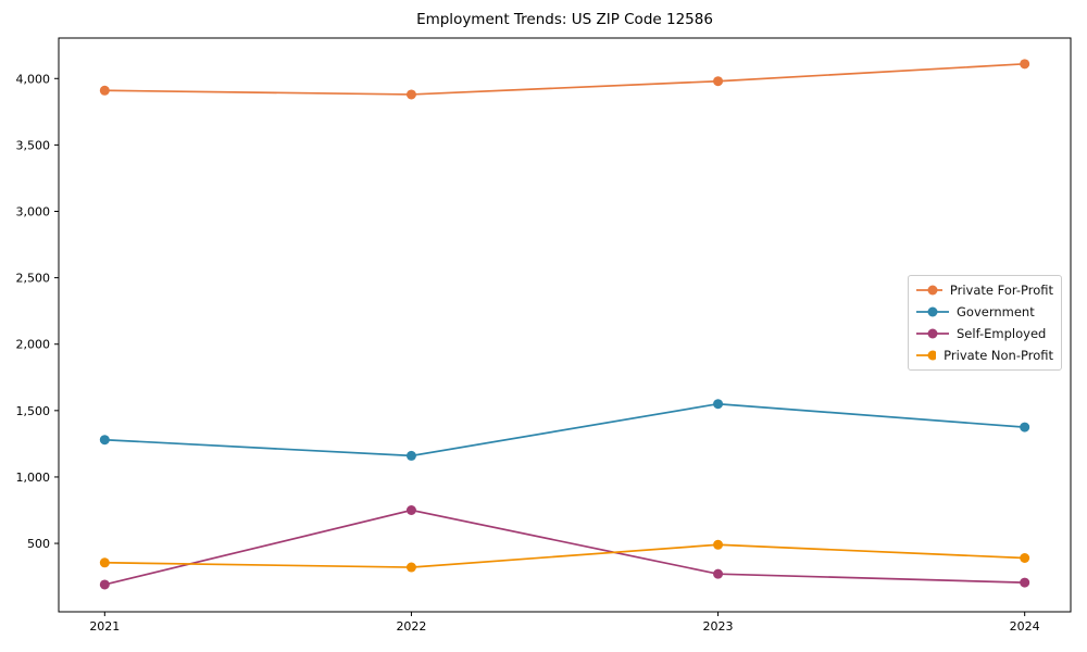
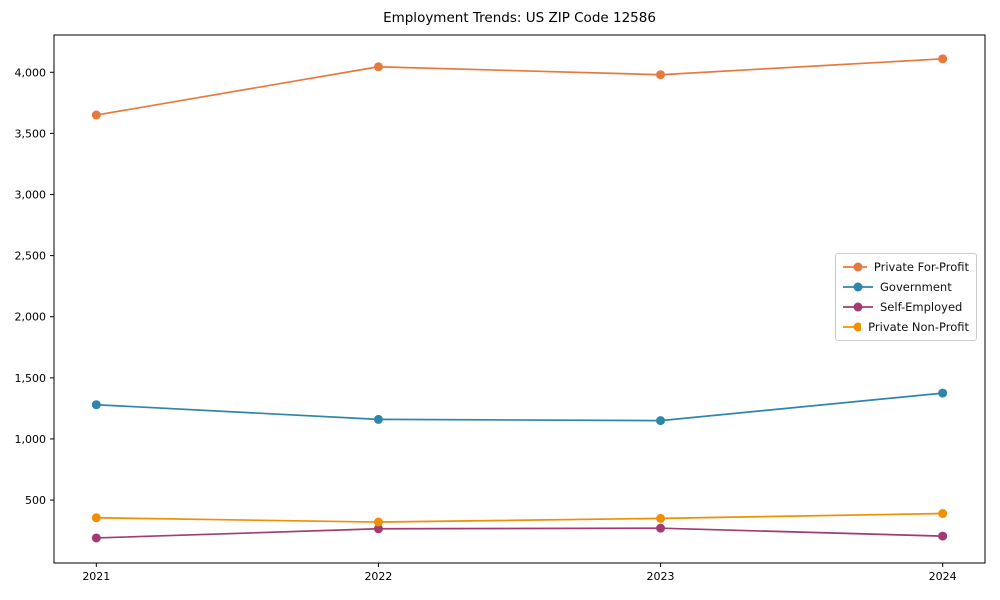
Private For-Profit/2021: 3910 -> 3650
Private For-Profit/2022: 3880 -> 4040
Self-Employed/2022: 750 -> 260
Government/2023: 1550 -> 1150
Private Non-Profit/2023: 490 -> 350
